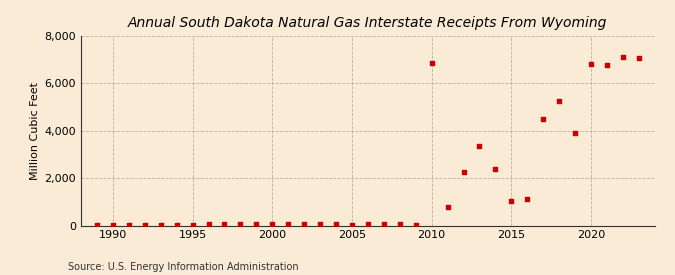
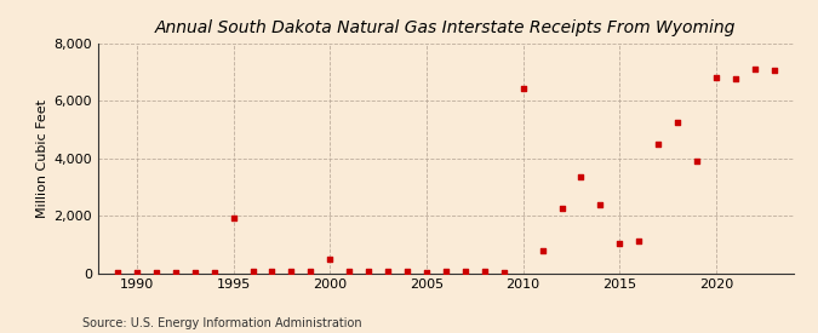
1995: 30 -> 1,900
2000: 60 -> 500
2010: 6,850 -> 6,450
